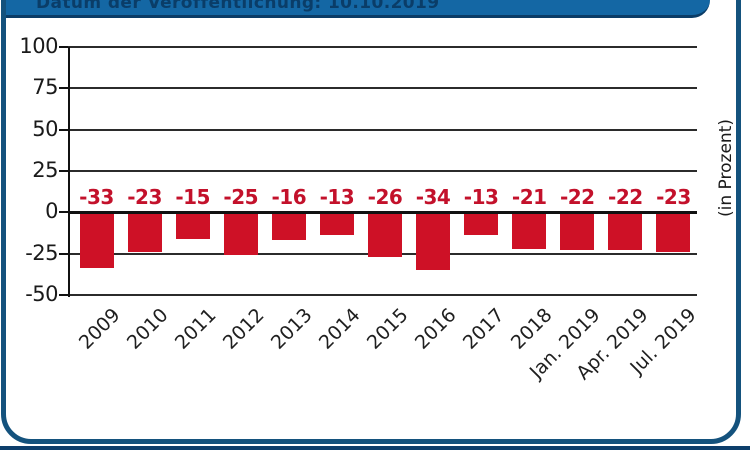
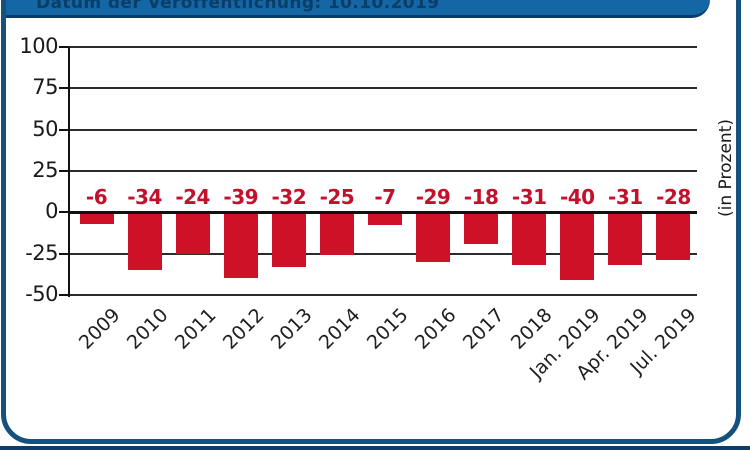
2009: -33 -> -6
2010: -23 -> -34
2011: -15 -> -24
2012: -25 -> -39
2013: -16 -> -32
2014: -13 -> -25
2015: -26 -> -7
2016: -34 -> -29
2017: -13 -> -18
2018: -21 -> -31
Jan. 2019: -22 -> -40
Apr. 2019: -22 -> -31
Jul. 2019: -23 -> -28
